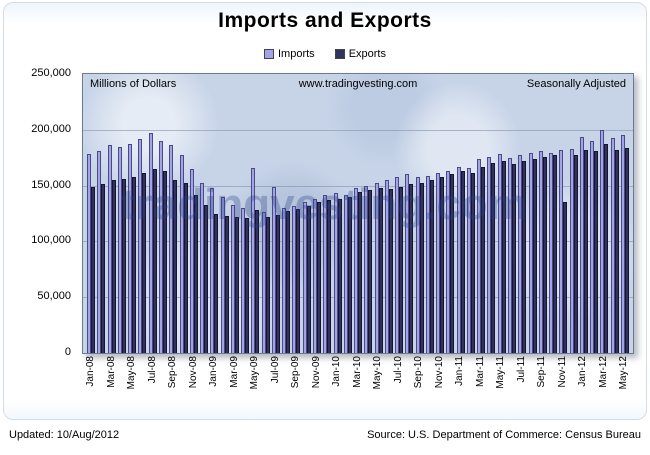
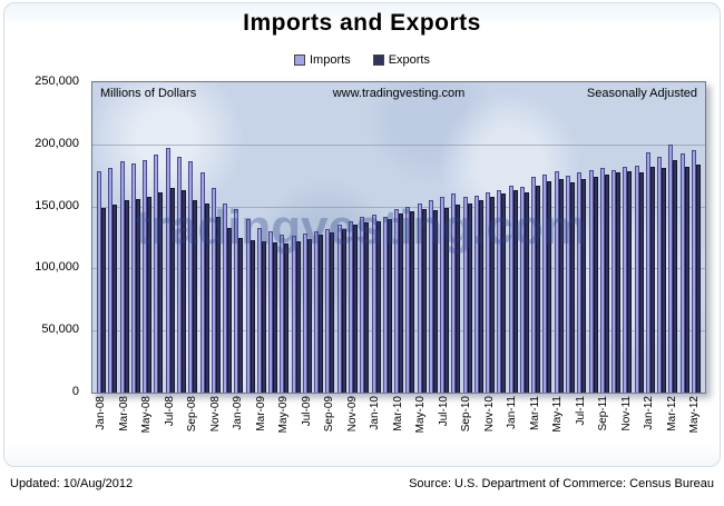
Imports/May-09: 166000 -> 127000
Exports/May-09: 128000 -> 120000
Imports/Jul-09: 149000 -> 128000
Exports/Nov-11: 135000 -> 178000
